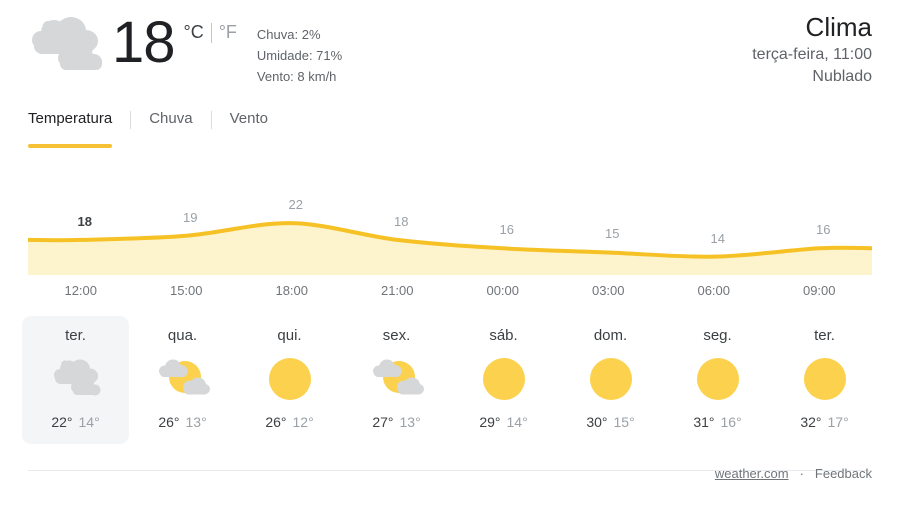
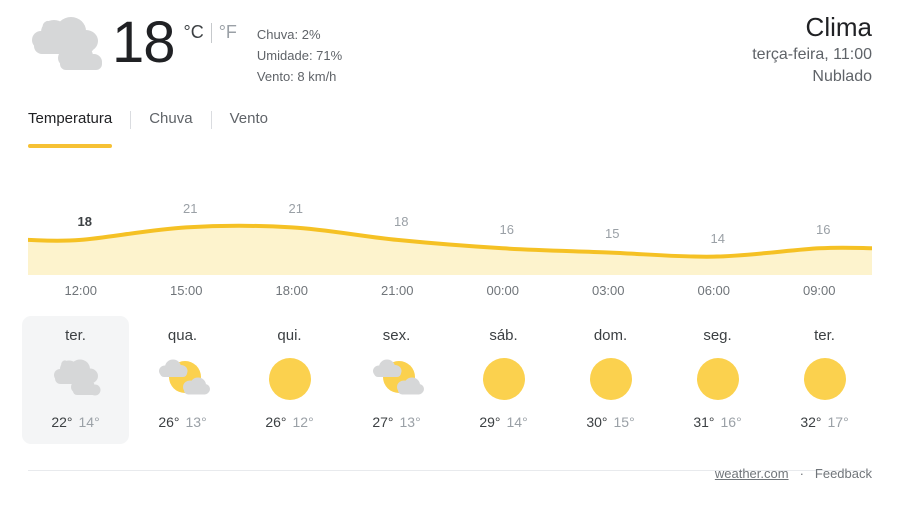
15:00: 19 -> 21
18:00: 22 -> 21
